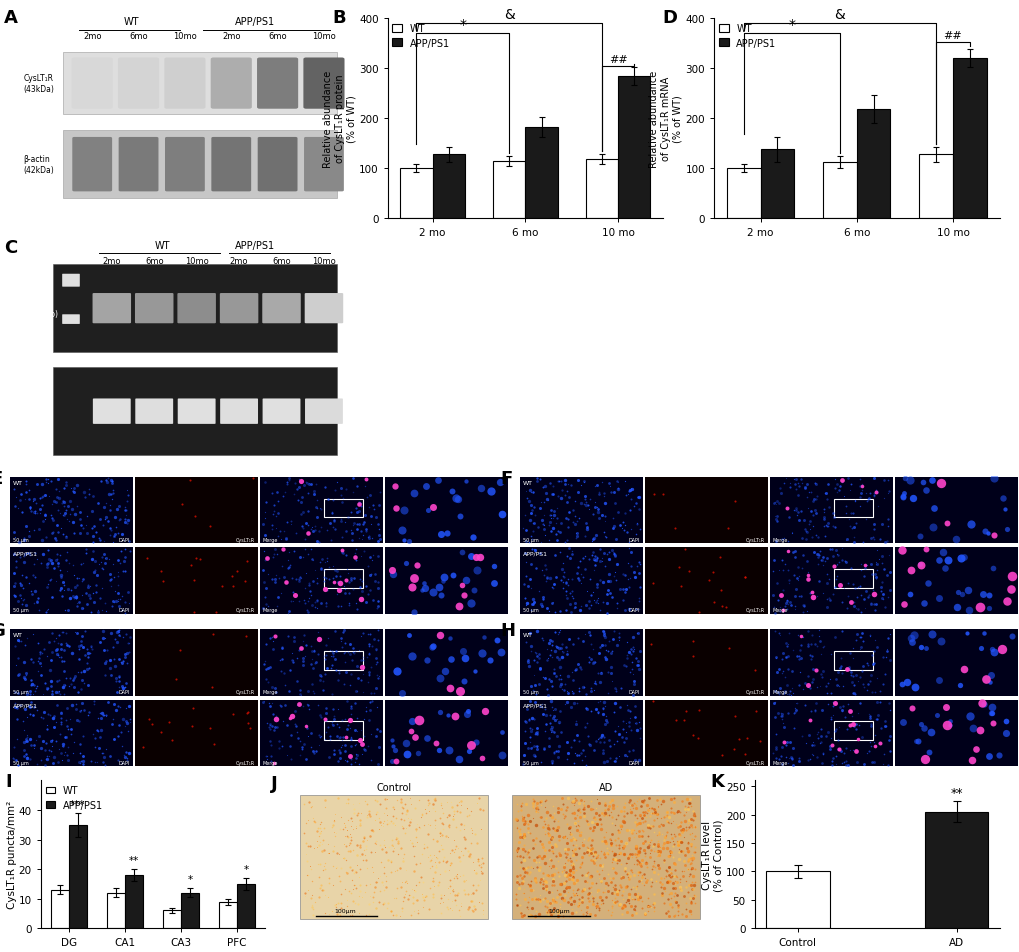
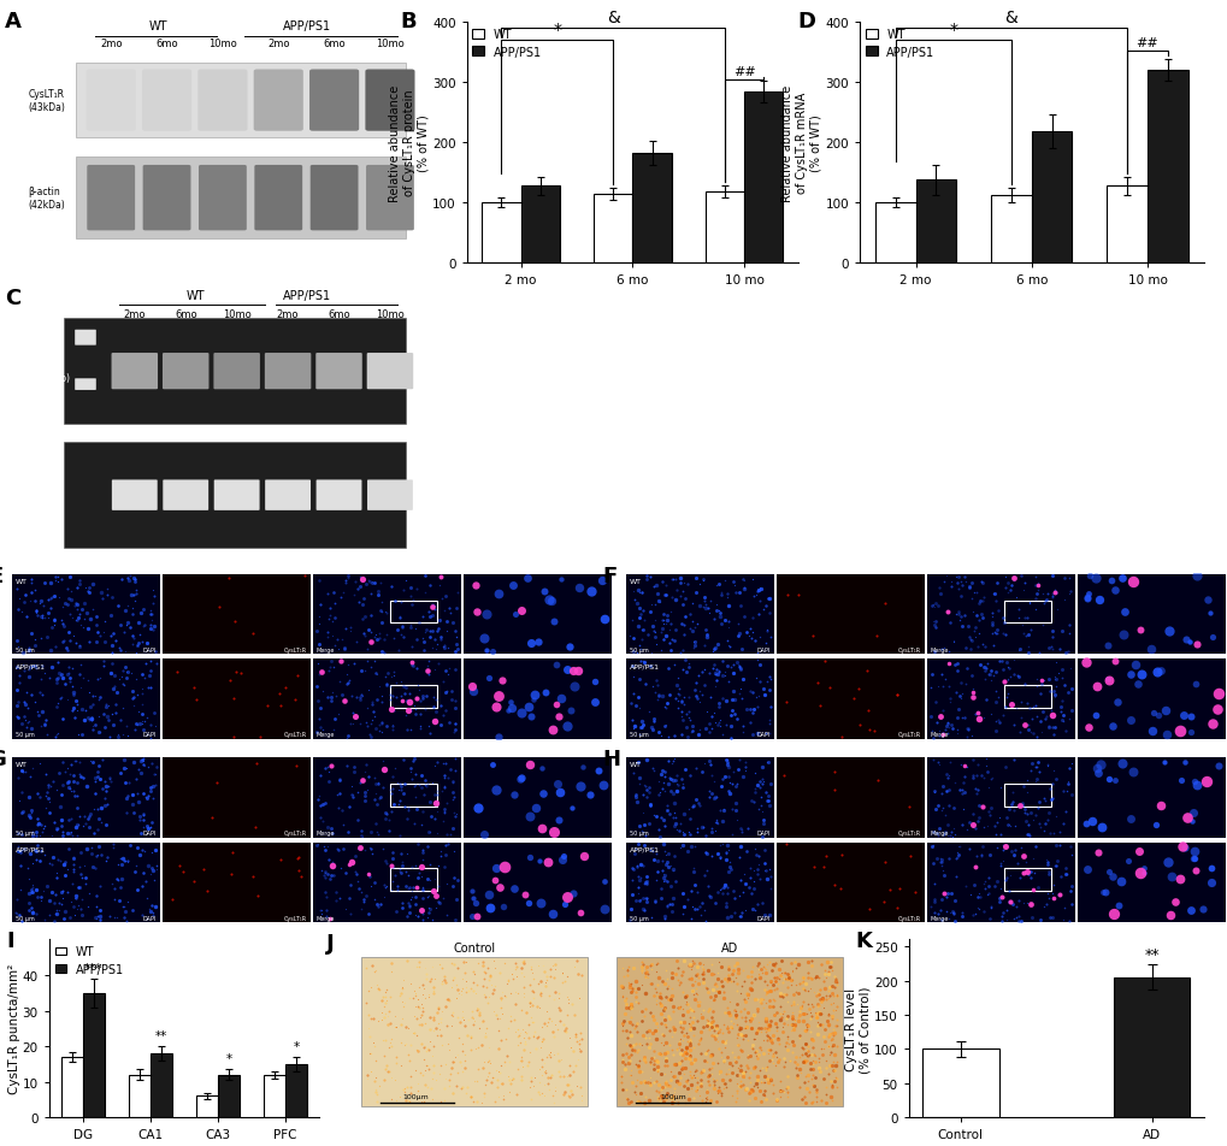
WT/DG: 13 -> 17
WT/PFC: 9 -> 12
